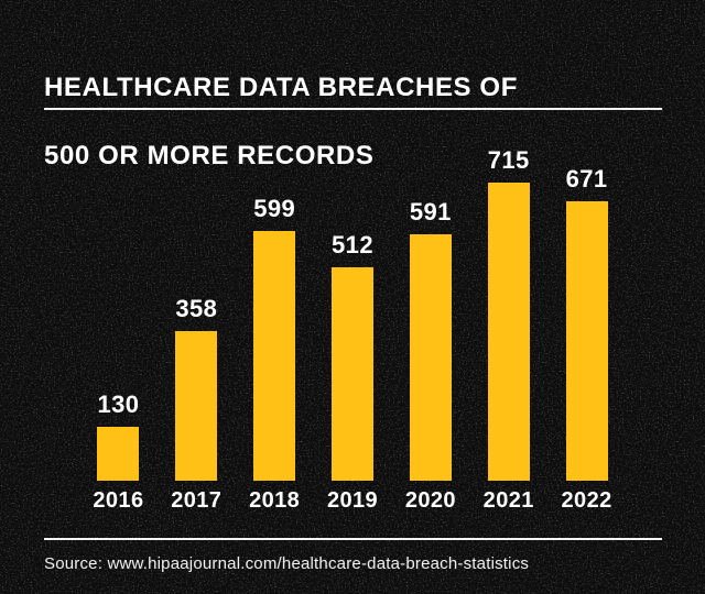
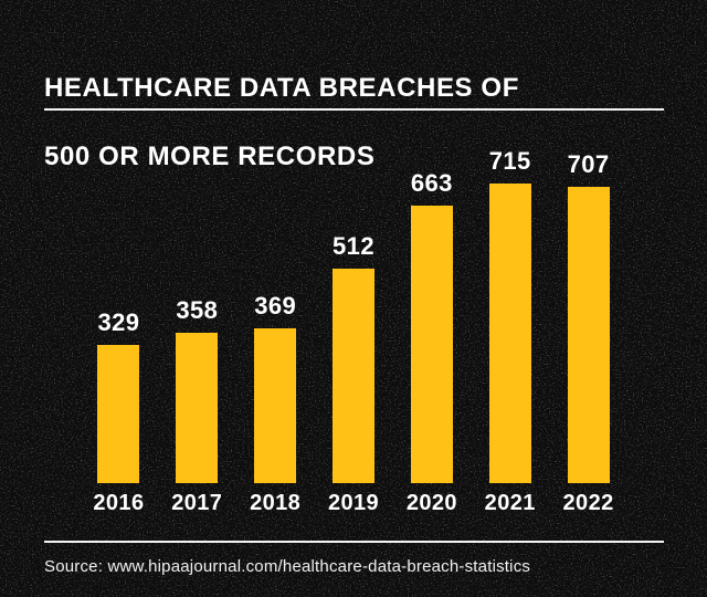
2016: 130 -> 329
2018: 599 -> 369
2020: 591 -> 663
2022: 671 -> 707
